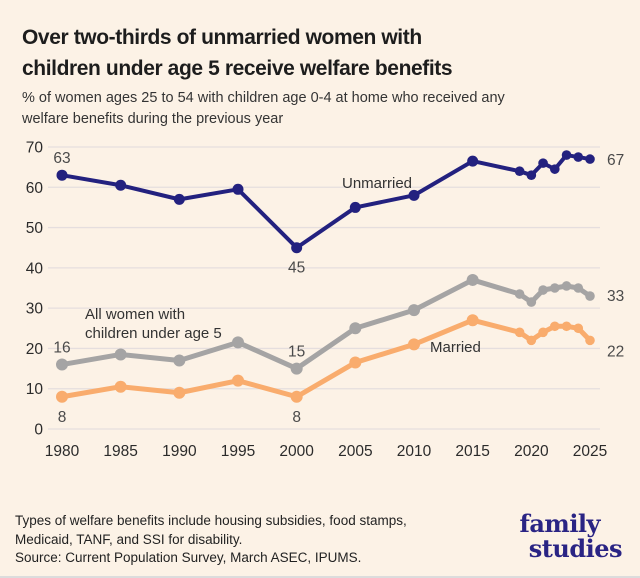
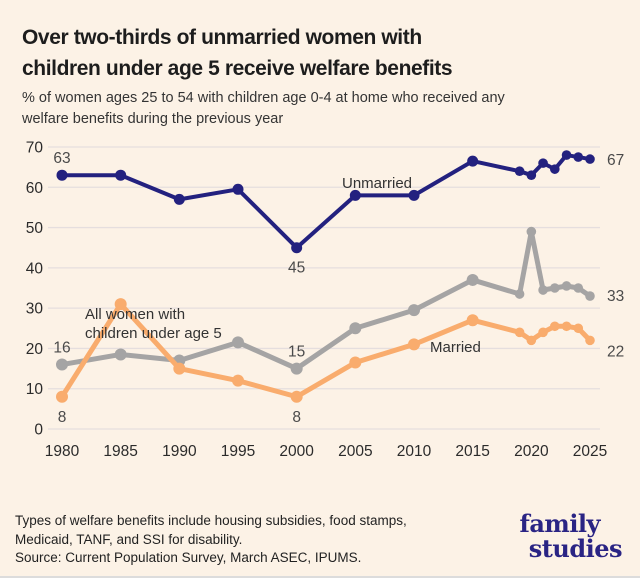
Married/1985: 10 -> 31
Unmarried/1985: 60 -> 63
Married/1990: 9 -> 15
Unmarried/2005: 55 -> 58
All women with children under age 5/2020: 32 -> 49
